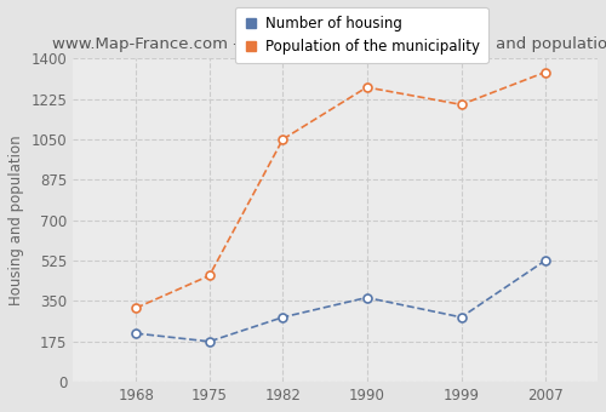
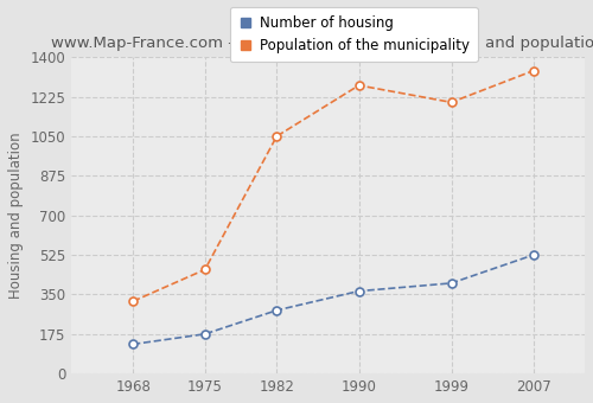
Number of housing/1968: 210 -> 130
Number of housing/1999: 280 -> 400
